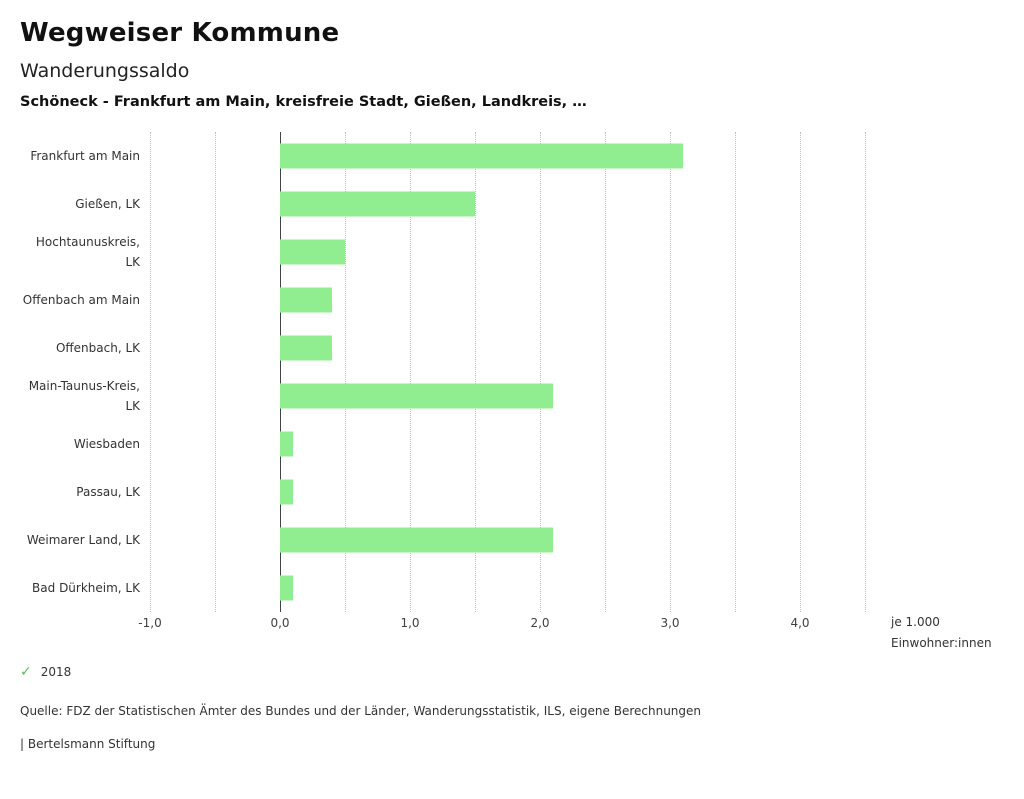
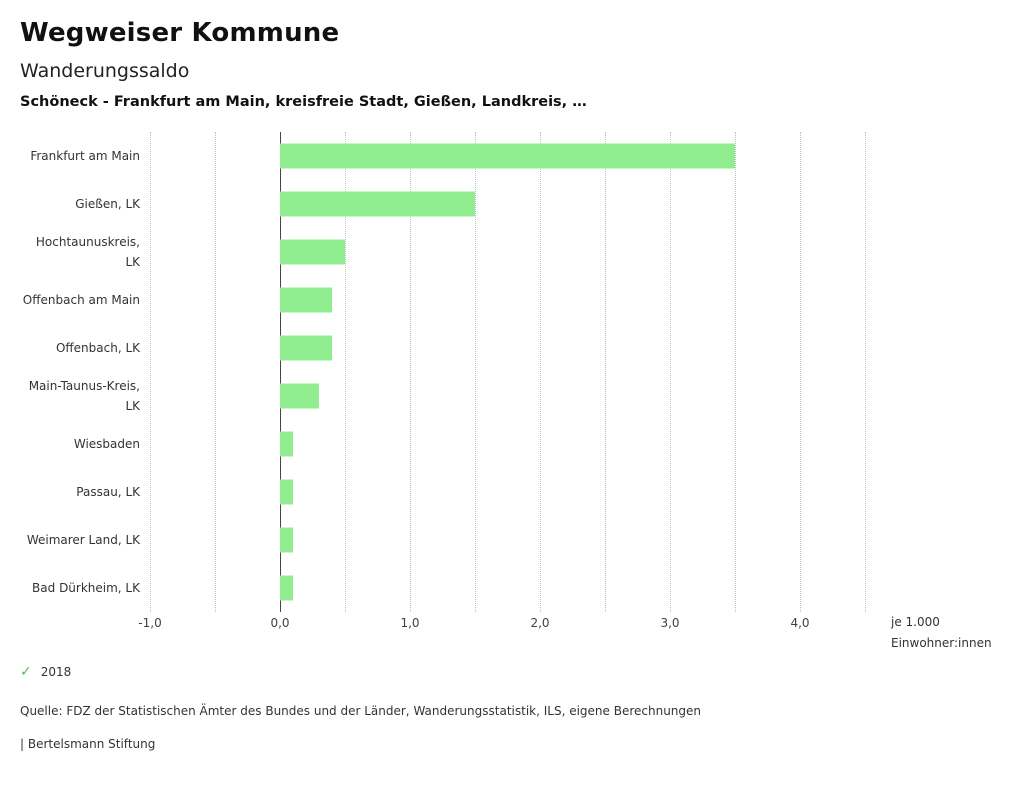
Frankfurt am Main: 3,1 -> 3,5
Main-Taunus-Kreis, LK: 2,1 -> 0,3
Weimarer Land, LK: 2,1 -> 0,1
